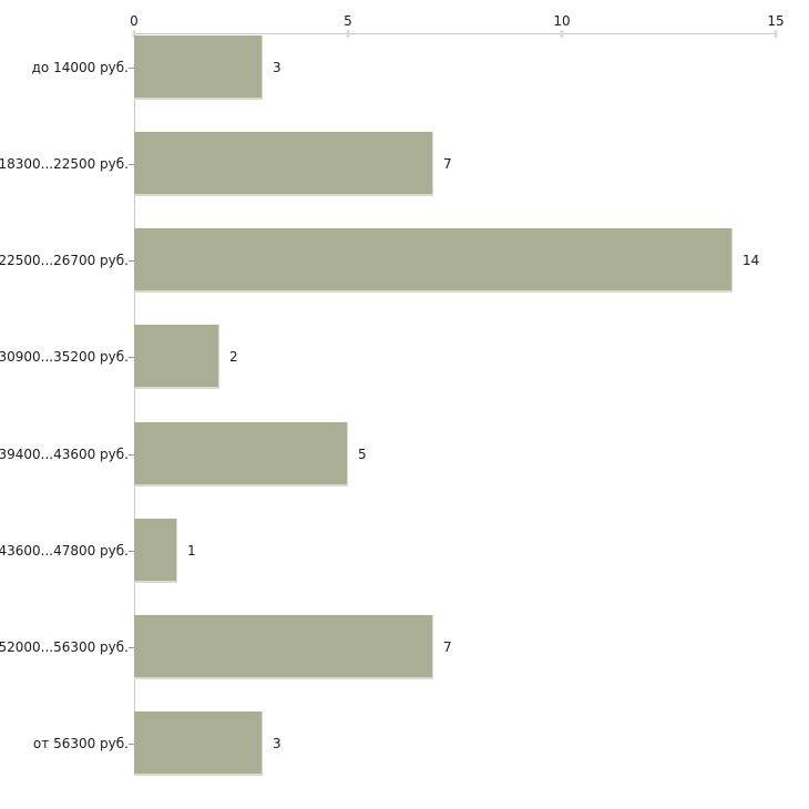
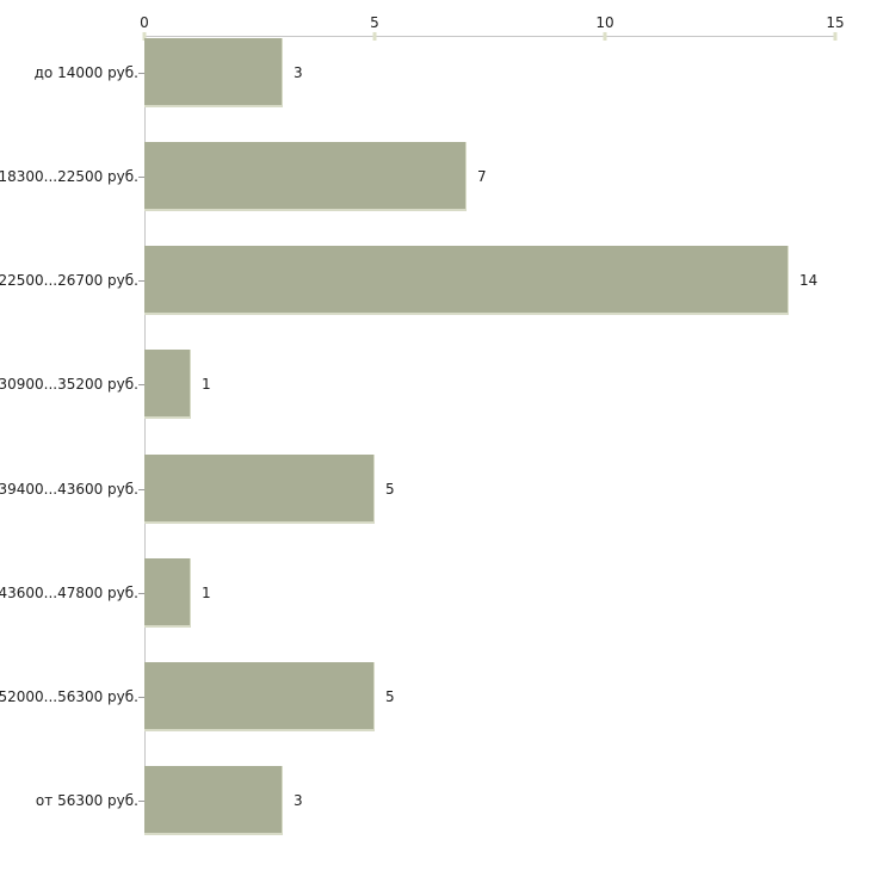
30900...35200 руб.: 2 -> 1
52000...56300 руб.: 7 -> 5
